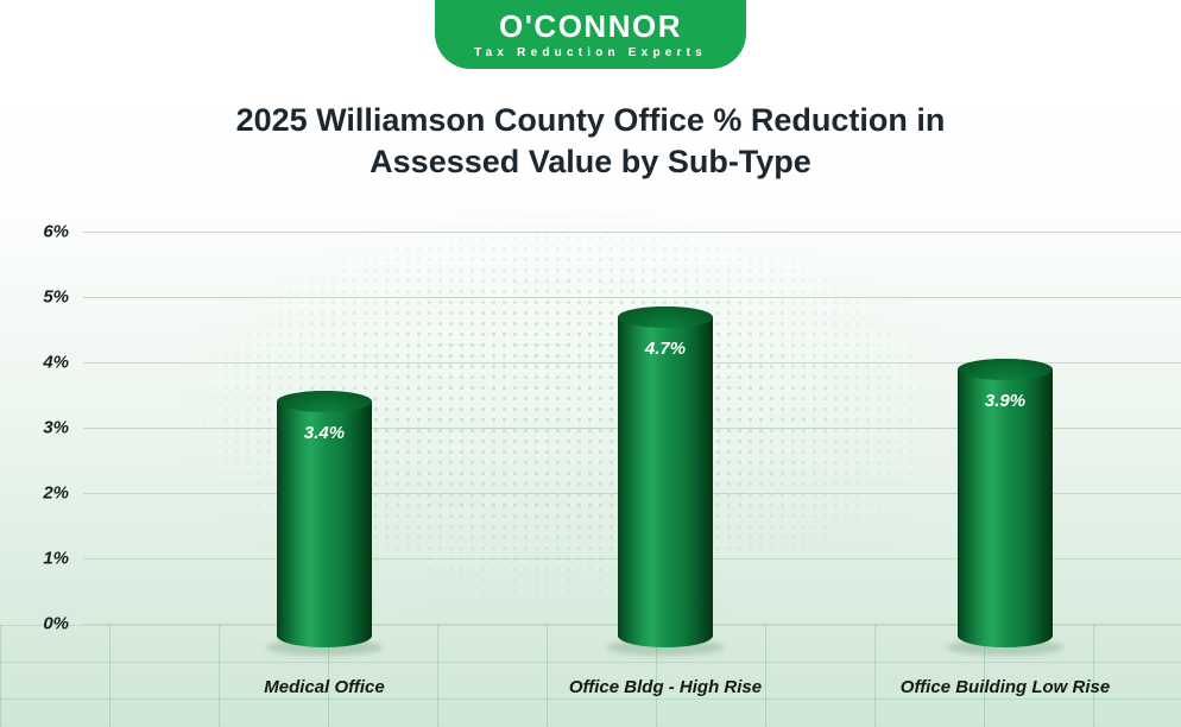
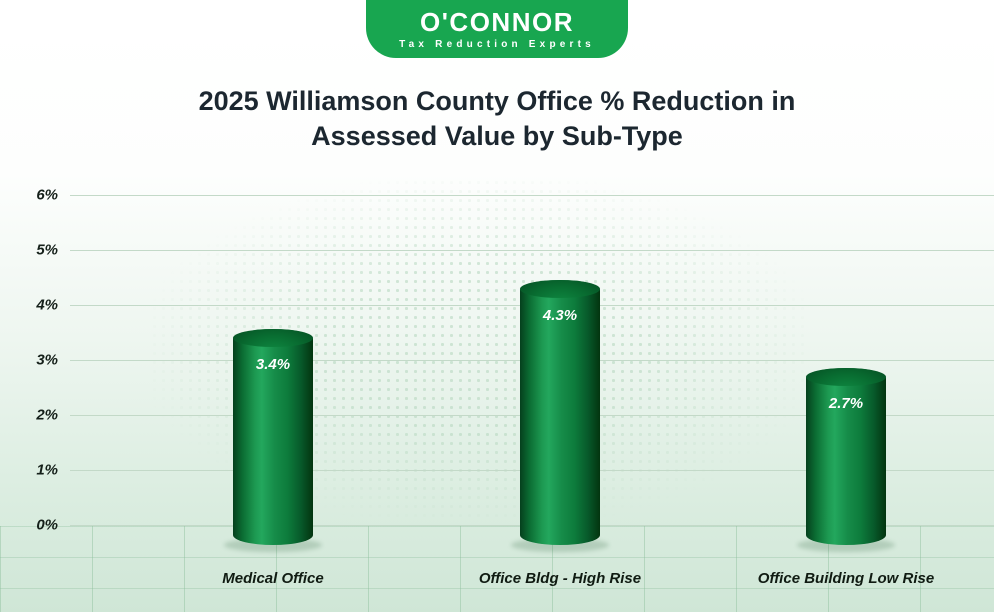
Office Bldg - High Rise: 4.7% -> 4.3%
Office Building Low Rise: 3.9% -> 2.7%
